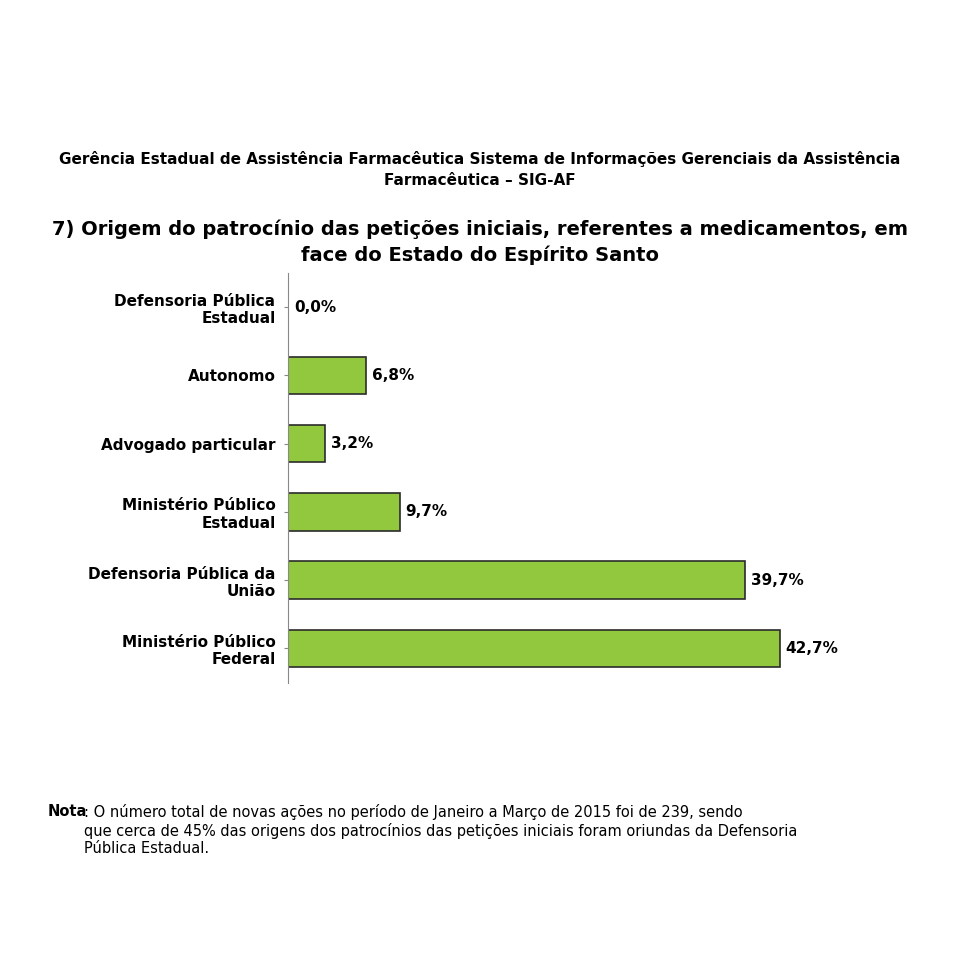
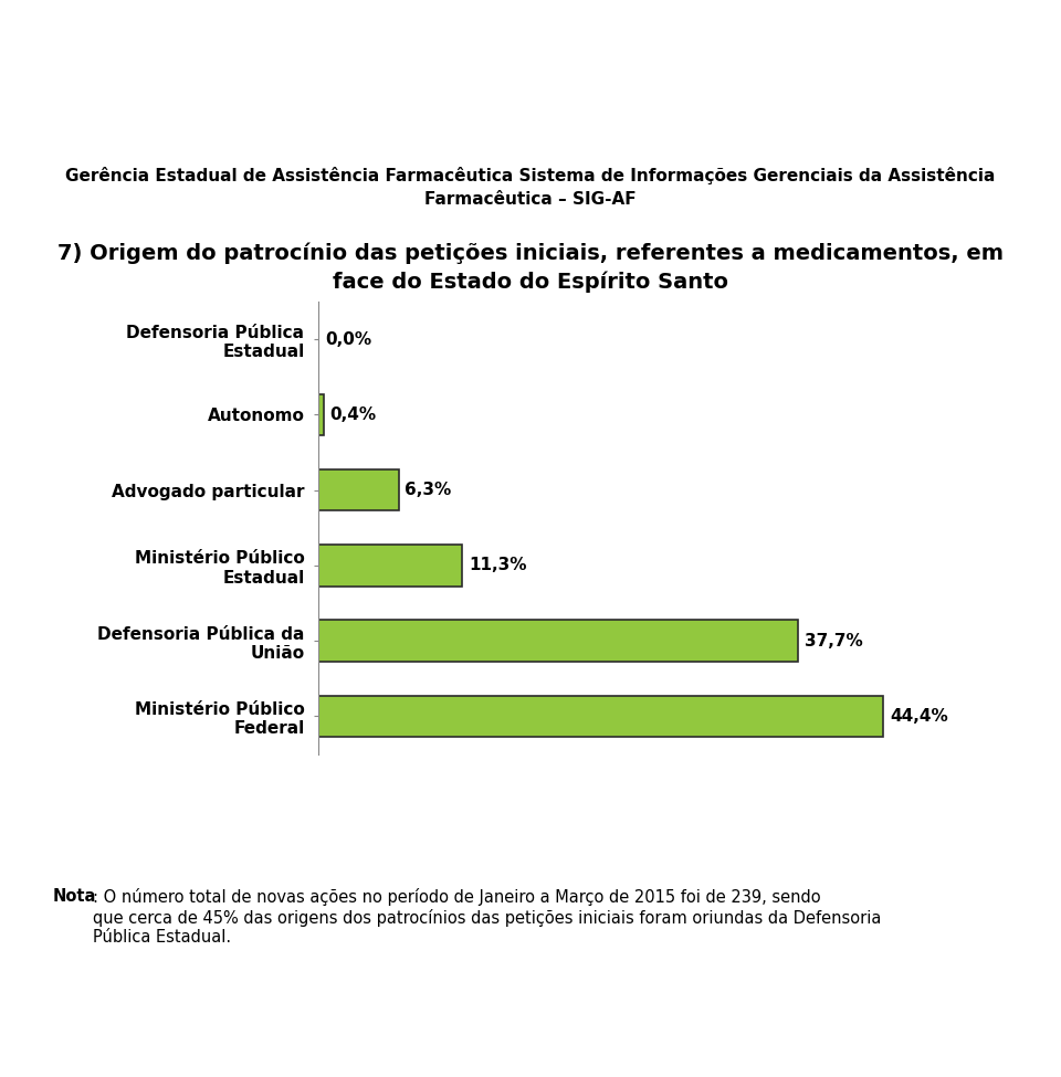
Autonomo: 6,8% -> 0,4%
Advogado particular: 3,2% -> 6,3%
Ministério Público Estadual: 9,7% -> 11,3%
Defensoria Pública da União: 39,7% -> 37,7%
Ministério Público Federal: 42,7% -> 44,4%
